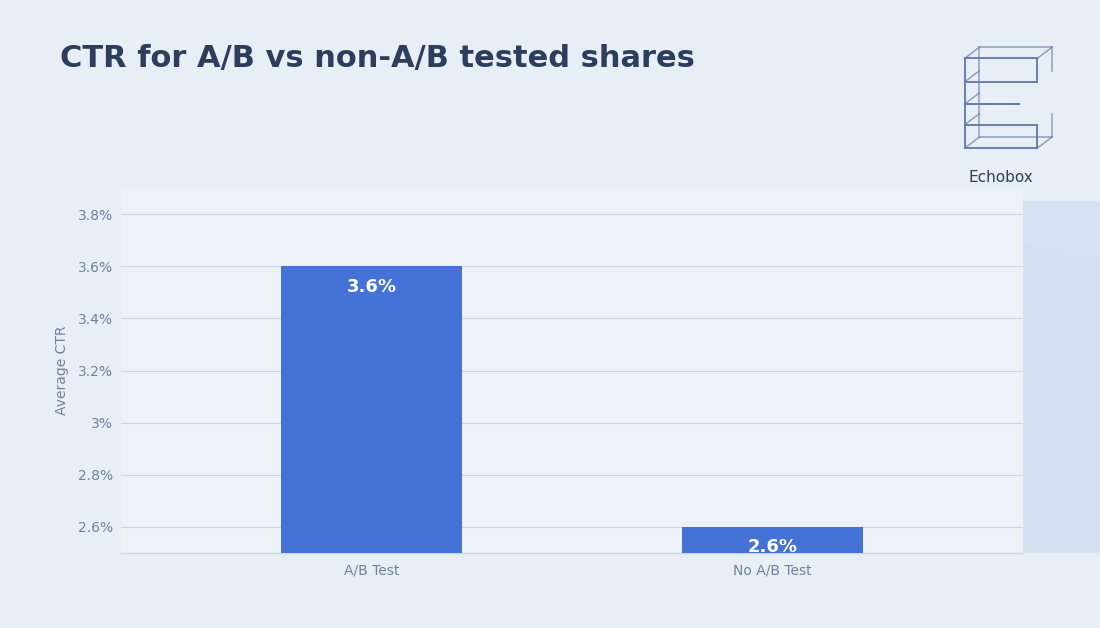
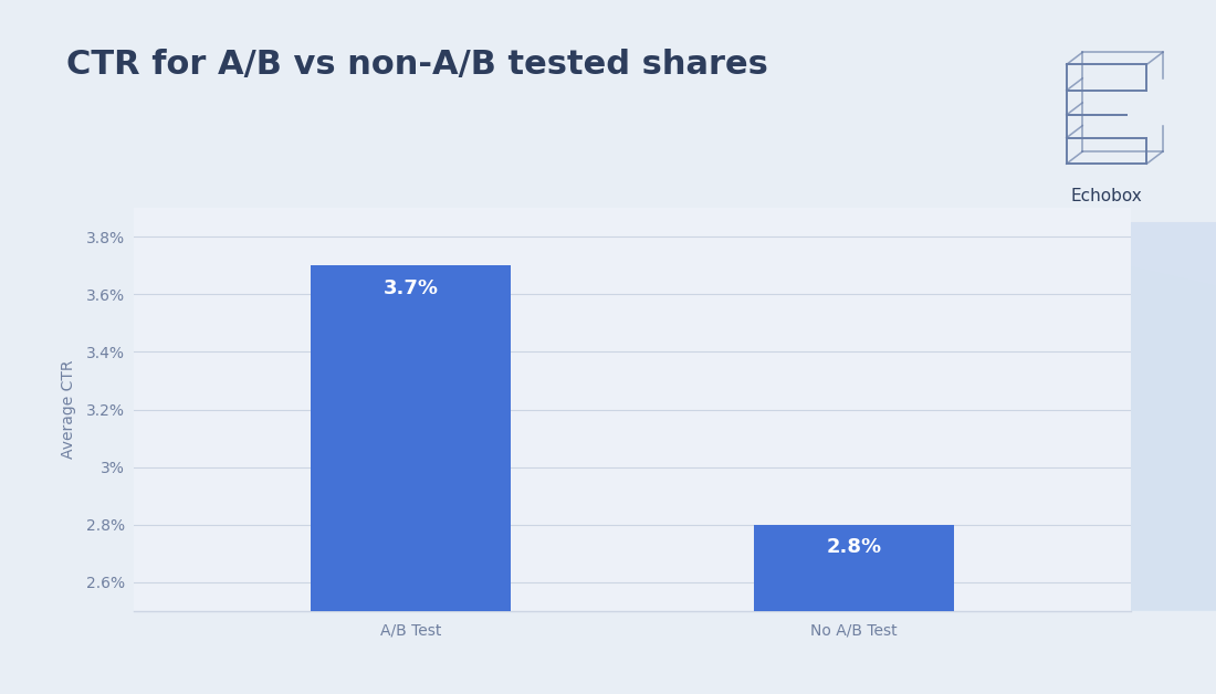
A/B Test: 3.6% -> 3.7%
No A/B Test: 2.6% -> 2.8%
